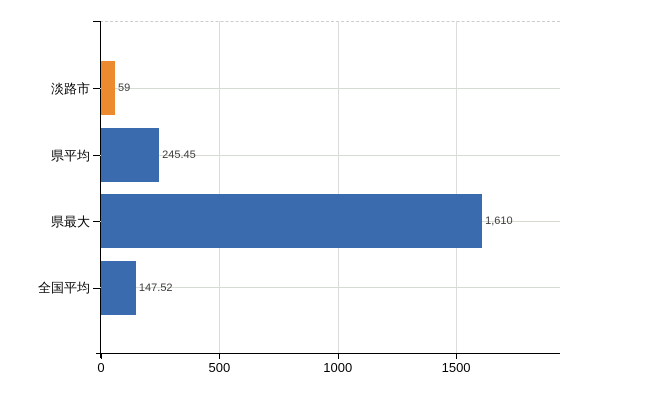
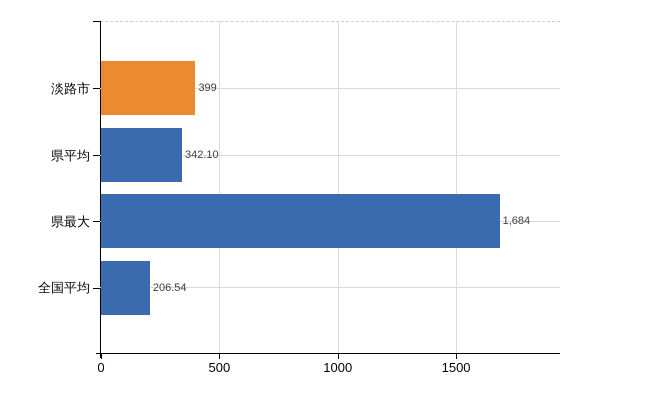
淡路市: 59 -> 399
県平均: 245.45 -> 342.10
県最大: 1,610 -> 1,684
全国平均: 147.52 -> 206.54
